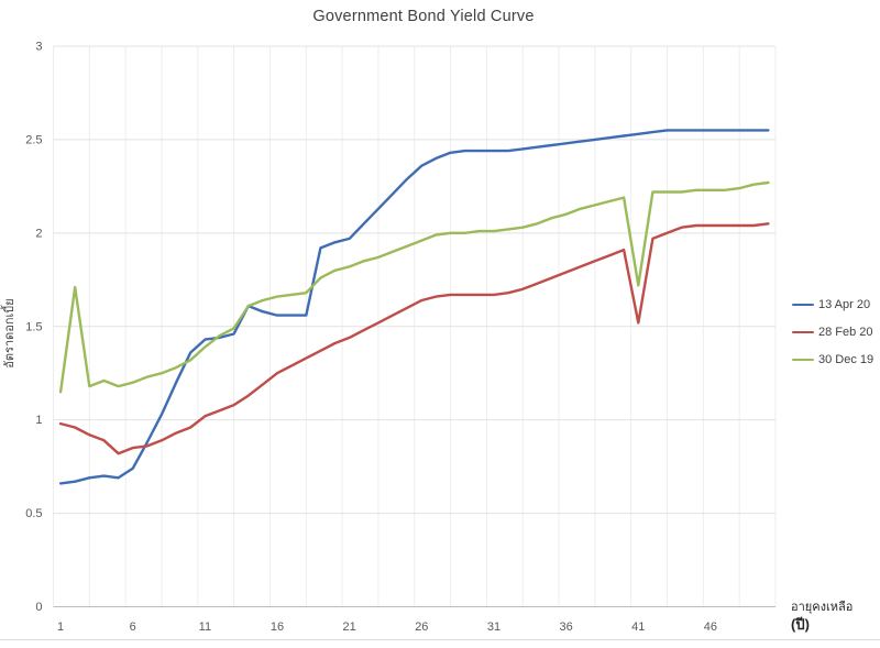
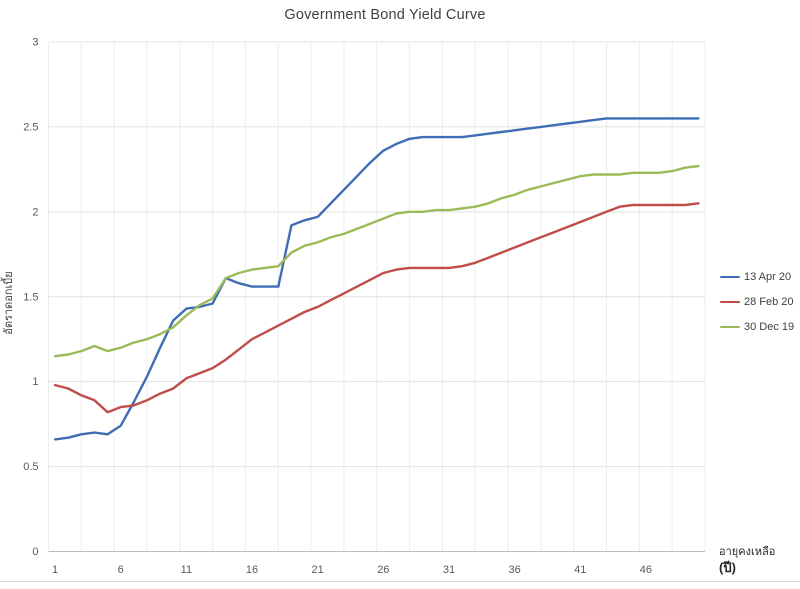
30 Dec 19/2: 1.71 -> 1.16
28 Feb 20/41: 1.52 -> 1.94
30 Dec 19/41: 1.72 -> 2.21
